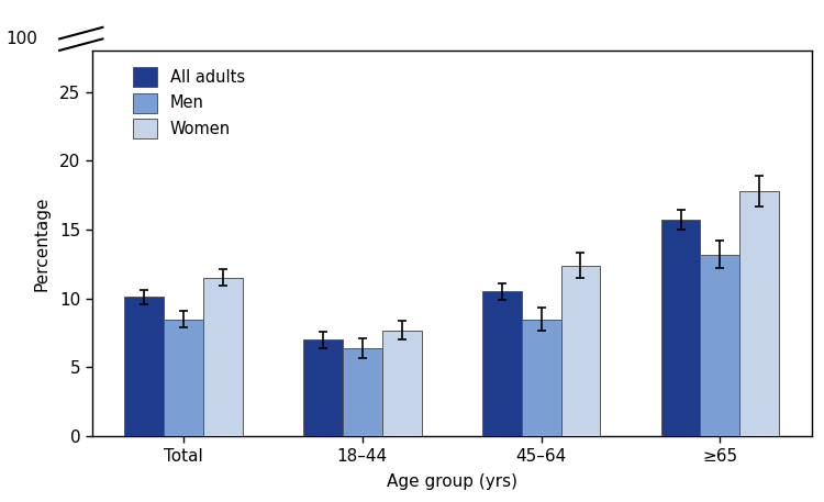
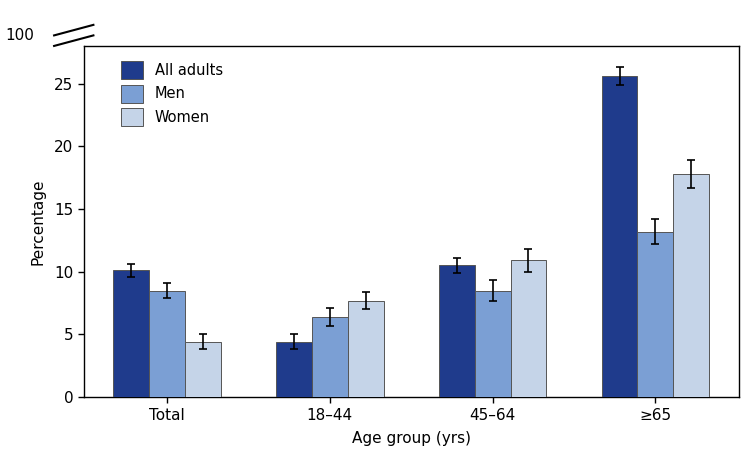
Women/Total: 11.5 -> 4.4
All adults/18–44: 7.0 -> 4.4
Women/45–64: 12.4 -> 10.9
All adults/≥65: 15.7 -> 25.6
